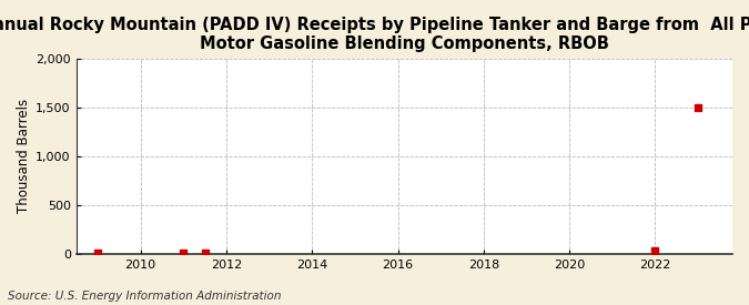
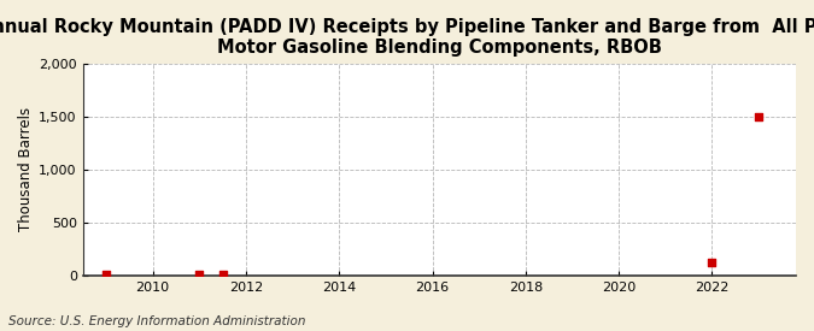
2022: 40 -> 120
